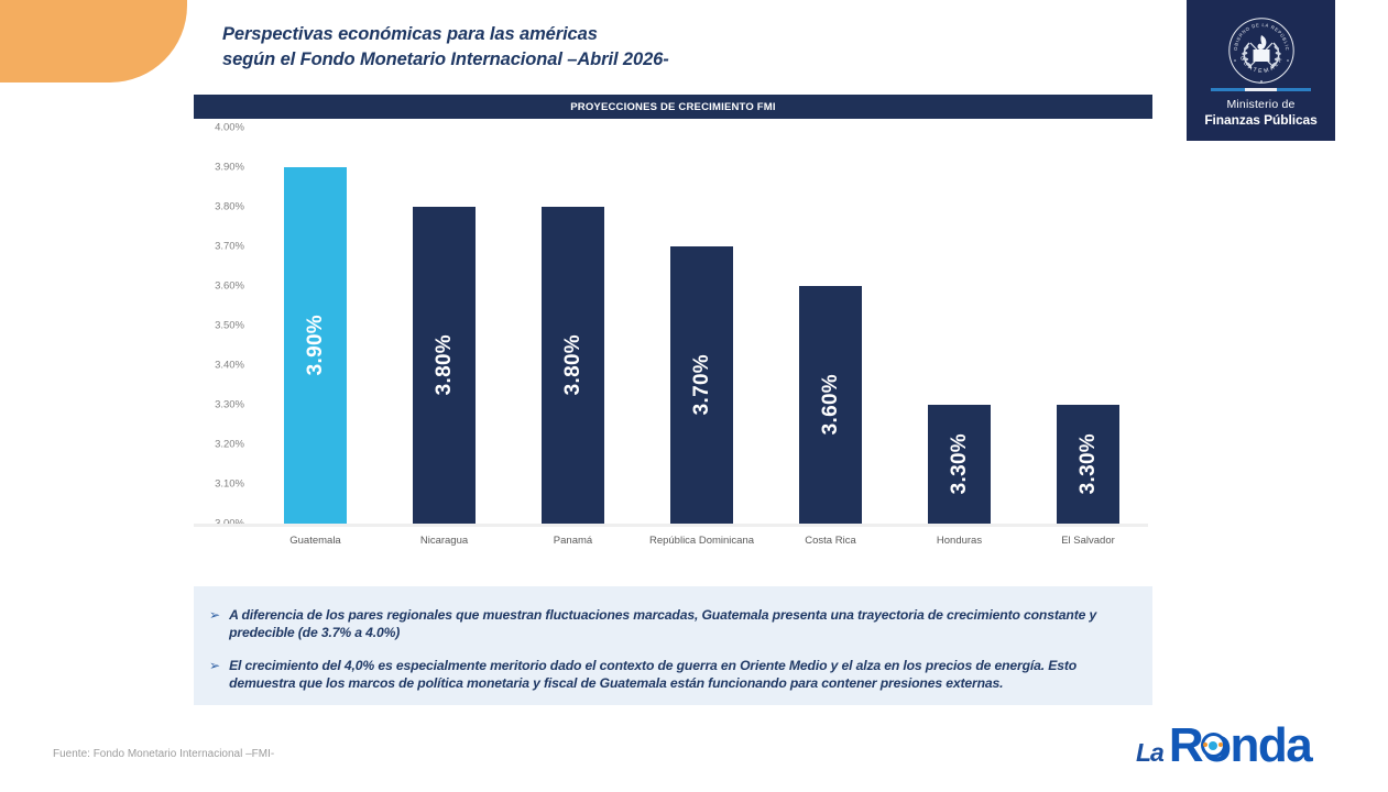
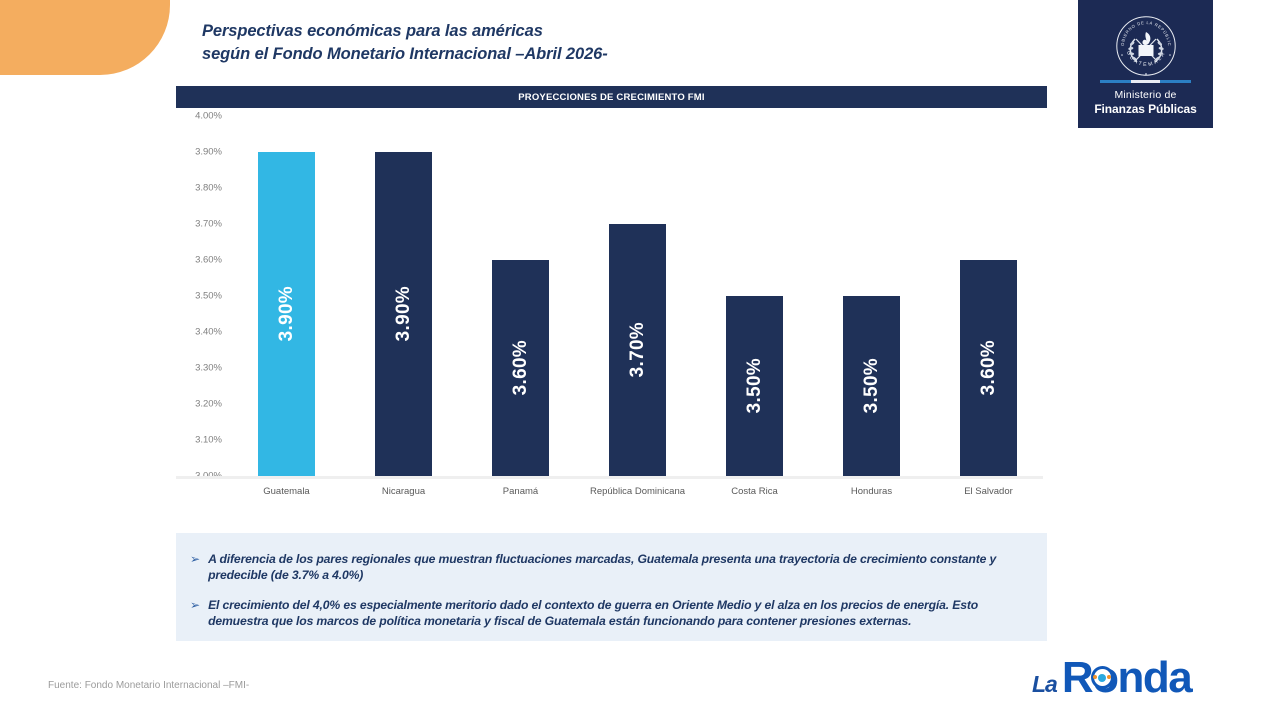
Nicaragua: 3.80% -> 3.90%
Panamá: 3.80% -> 3.60%
Costa Rica: 3.60% -> 3.50%
Honduras: 3.30% -> 3.50%
El Salvador: 3.30% -> 3.60%
